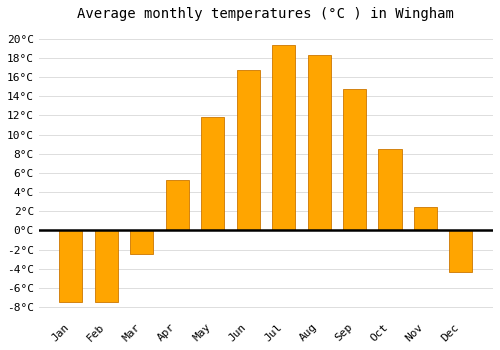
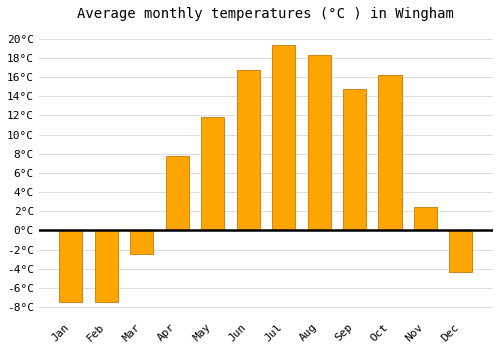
Apr: 5.3°C -> 7.8°C
Oct: 8.5°C -> 16.2°C
